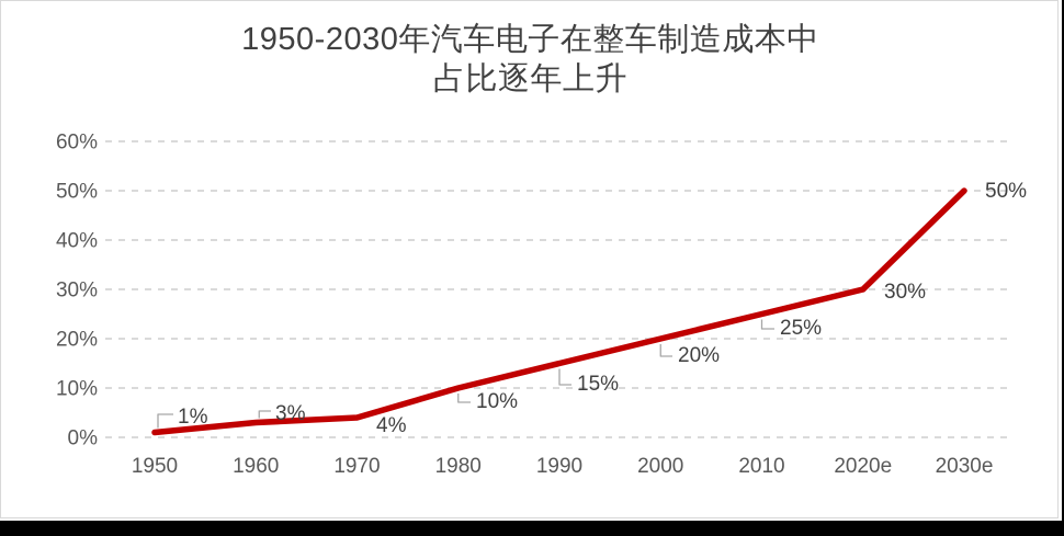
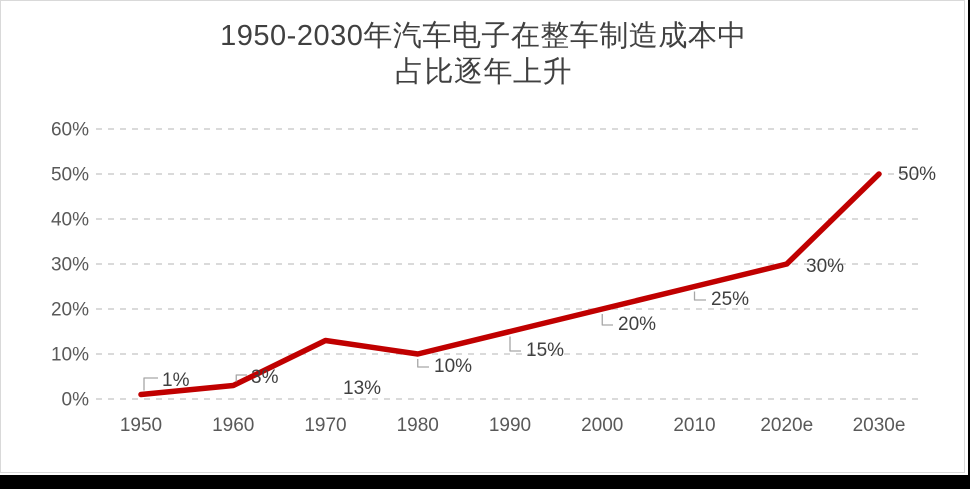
1970: 4% -> 13%
